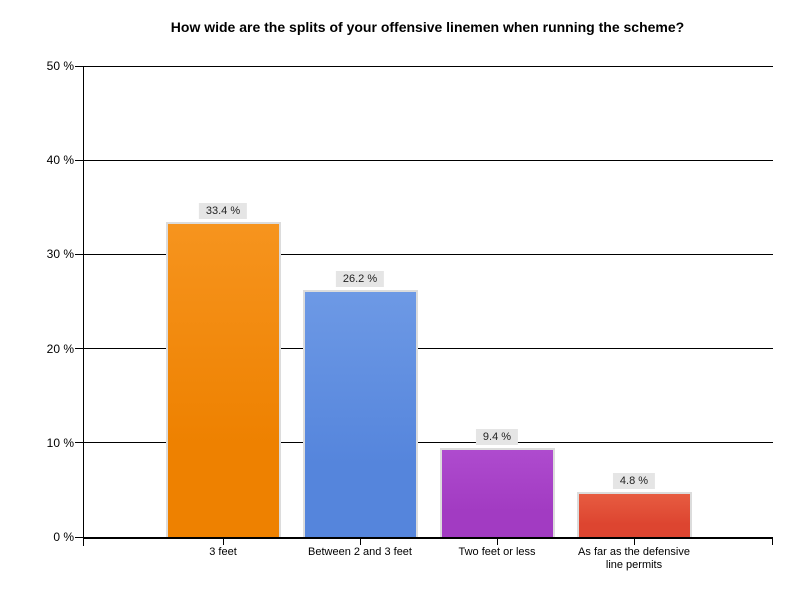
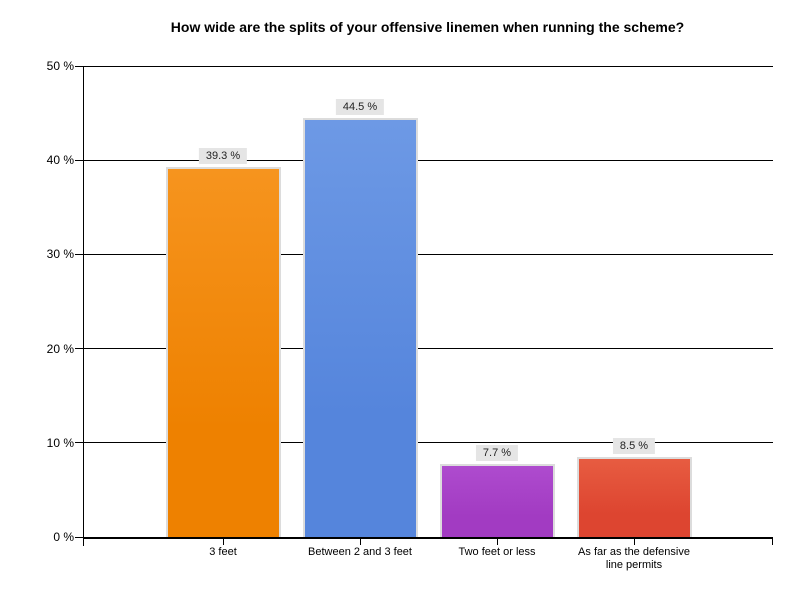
3 feet: 33.4 -> 39.3
Between 2 and 3 feet: 26.2 -> 44.5
Two feet or less: 9.4 -> 7.7
As far as the defensive line permits: 4.8 -> 8.5
